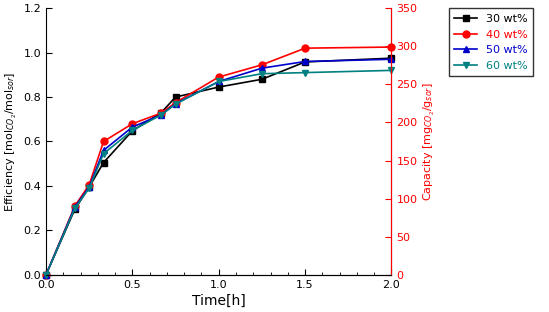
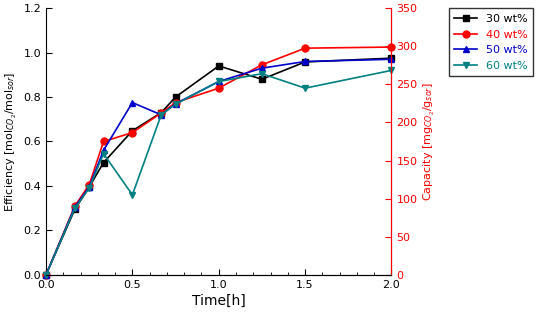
40 wt%/0.5: 0.680 -> 0.640
50 wt%/0.5: 0.665 -> 0.775
60 wt%/0.5: 0.650 -> 0.360
30 wt%/1.0: 0.845 -> 0.940
40 wt%/1.0: 0.890 -> 0.840
60 wt%/1.5: 0.910 -> 0.840
